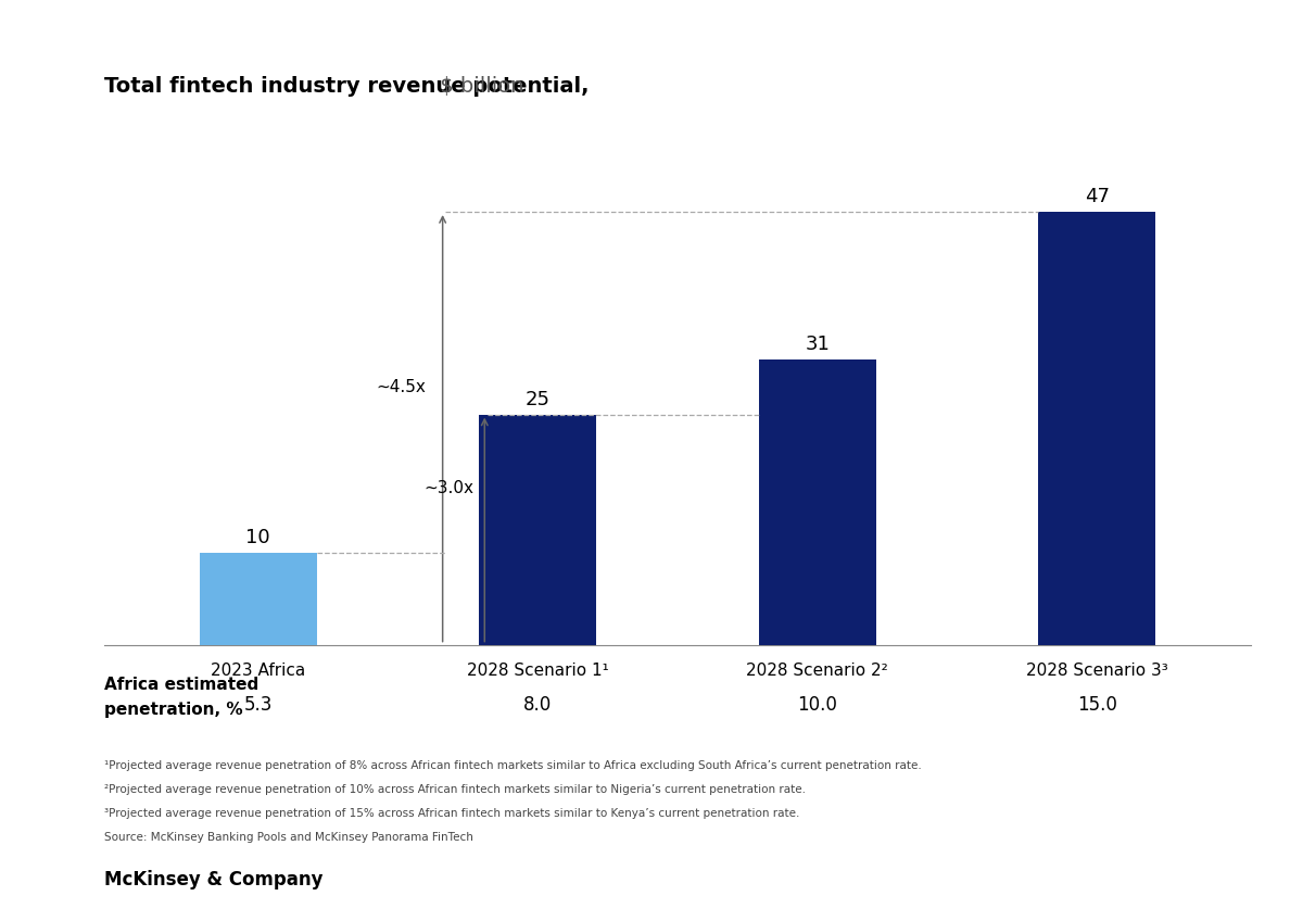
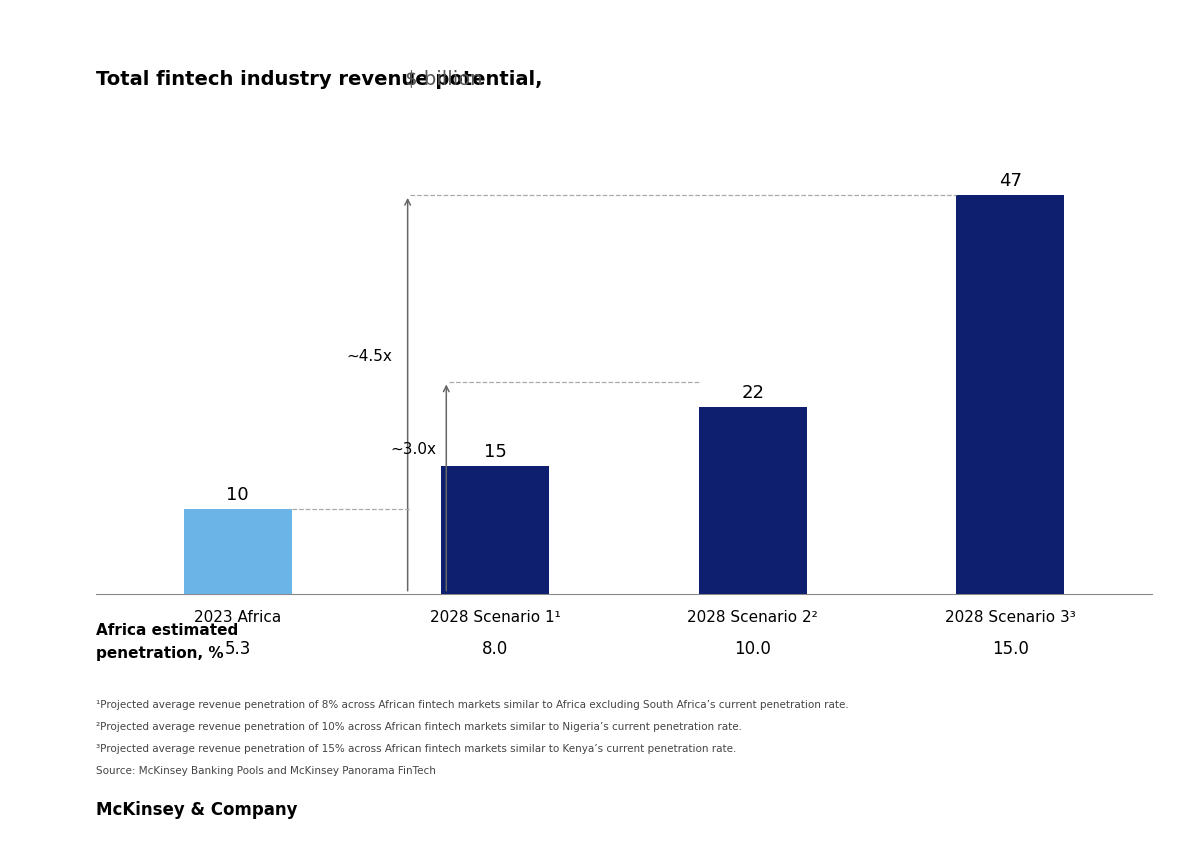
2028 Scenario 1¹: 25 -> 15
2028 Scenario 2²: 31 -> 22
